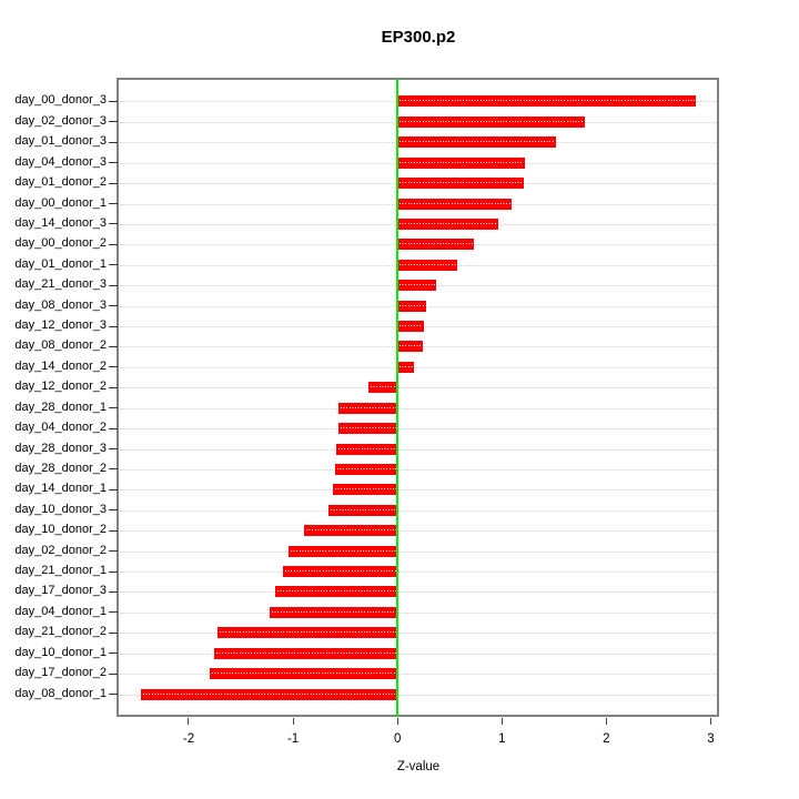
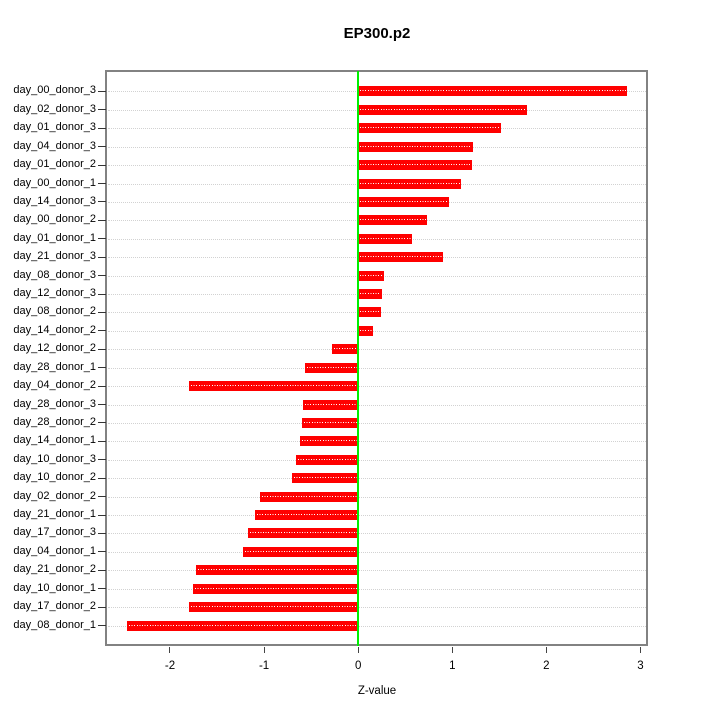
day_21_donor_3: 0.4 -> 0.9
day_04_donor_2: -0.6 -> -1.8
day_10_donor_2: -0.9 -> -0.7
